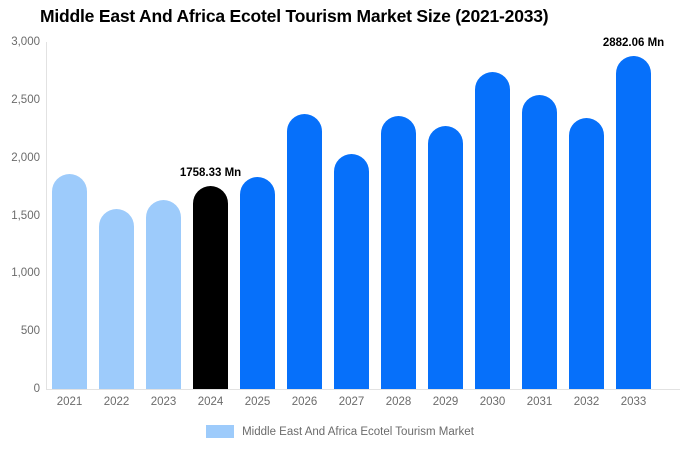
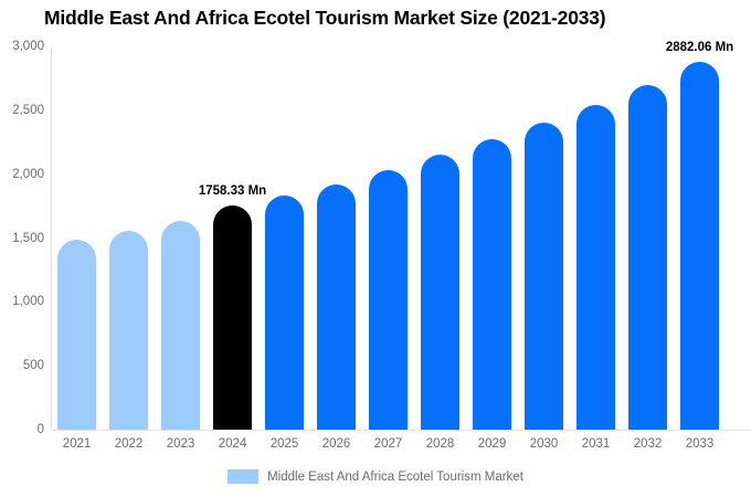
2021: 1860 -> 1490
2026: 2380 -> 1920
2028: 2360 -> 2150
2030: 2740 -> 2400
2032: 2340 -> 2700
